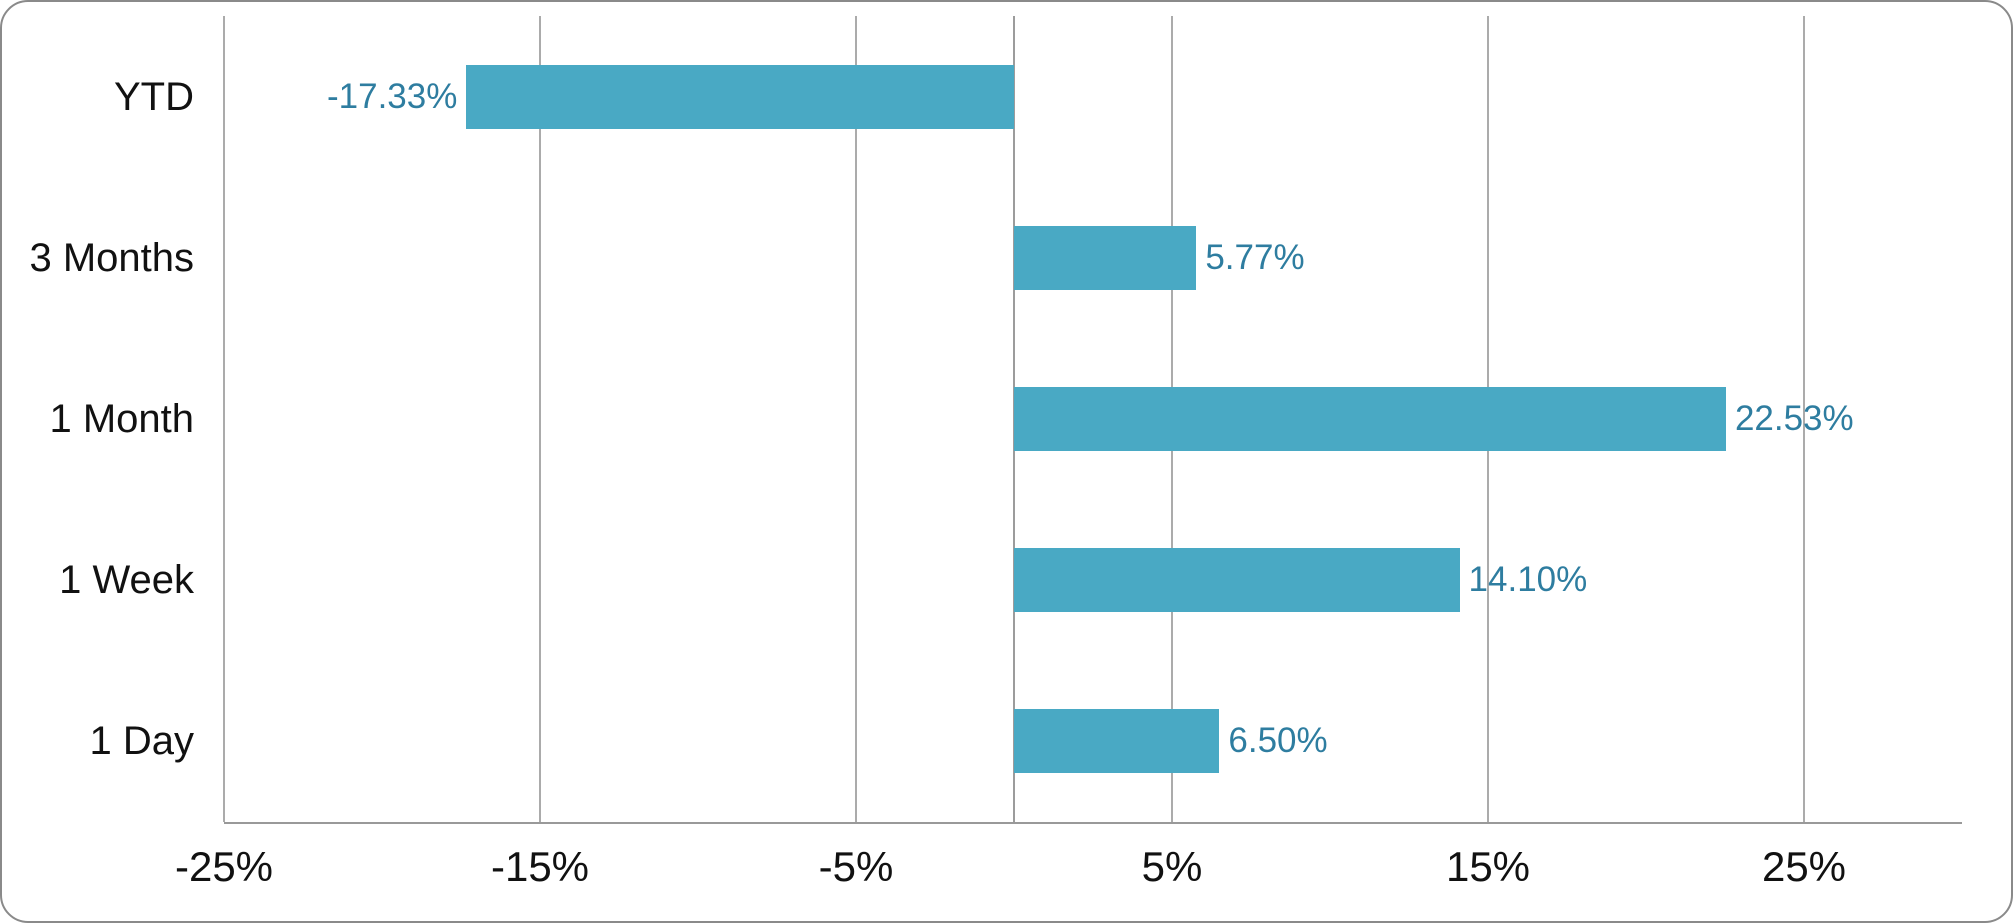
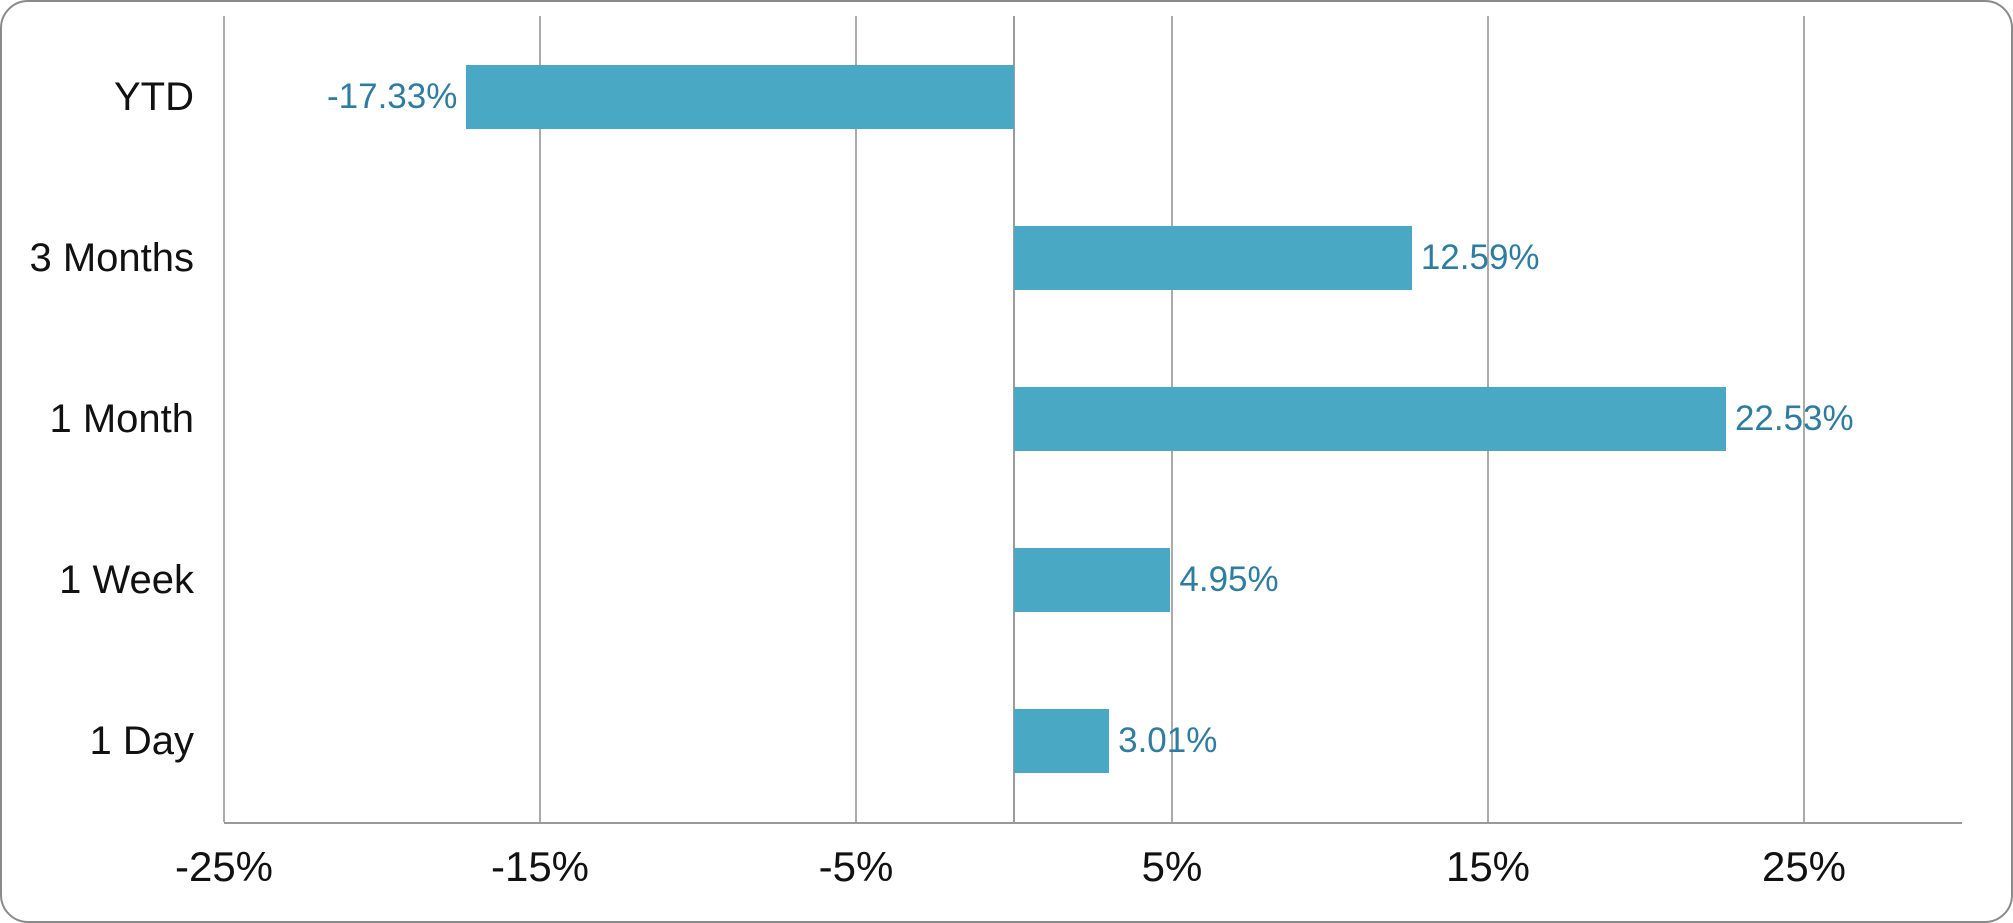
3 Months: 5.77% -> 12.59%
1 Week: 14.10% -> 4.95%
1 Day: 6.50% -> 3.01%
